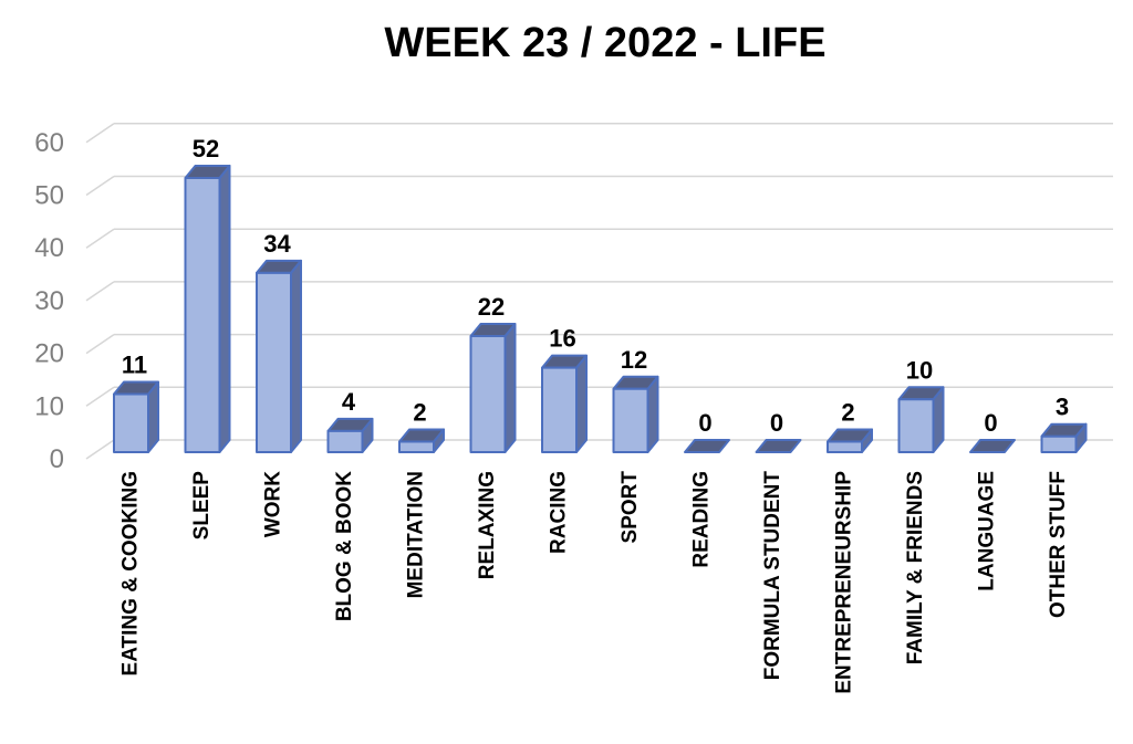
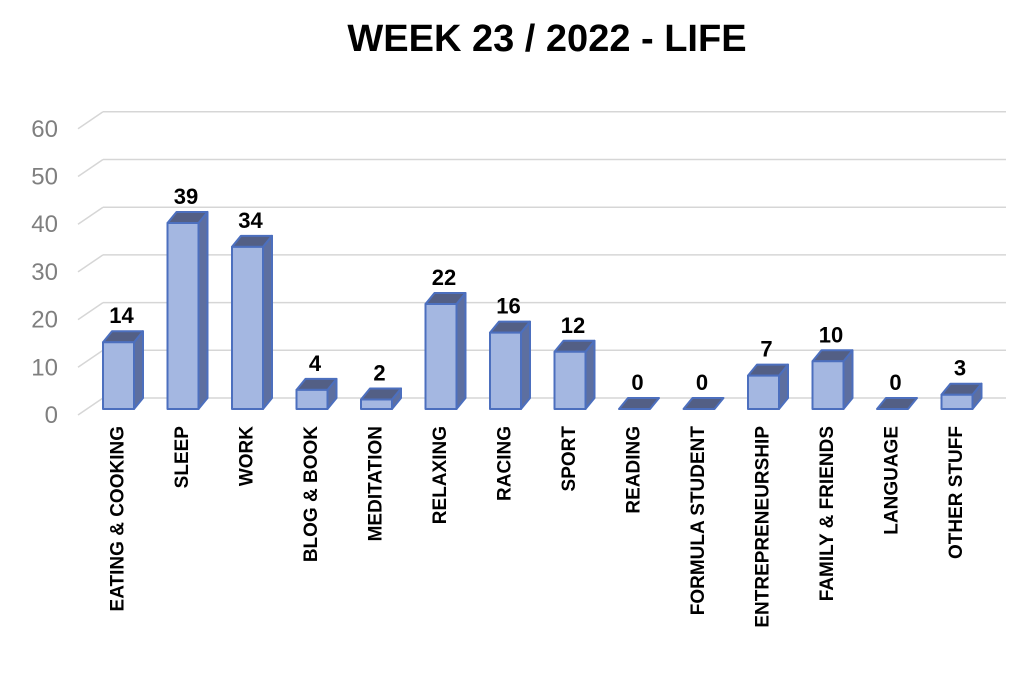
EATING & COOKING: 11 -> 14
SLEEP: 52 -> 39
ENTREPRENEURSHIP: 2 -> 7
